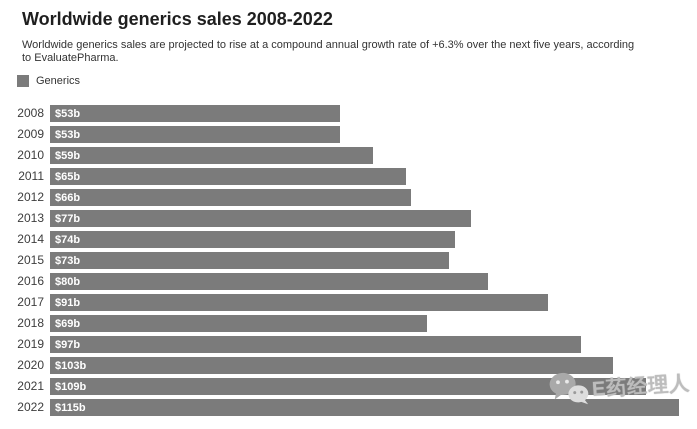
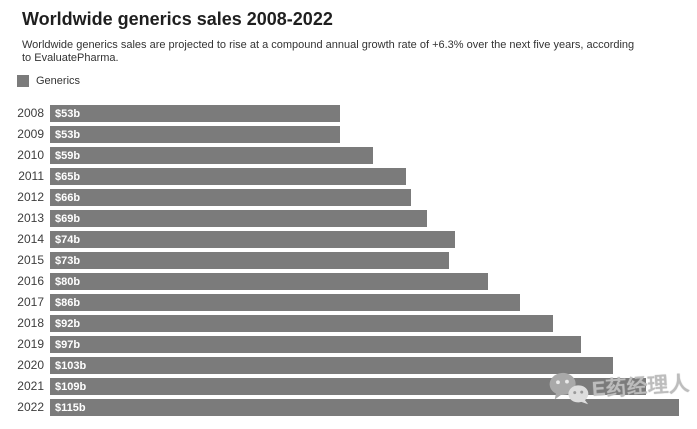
2013: $77b -> $69b
2017: $91b -> $86b
2018: $69b -> $92b
